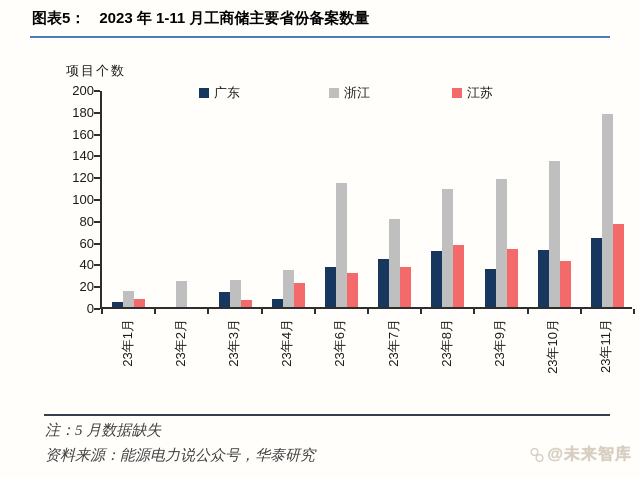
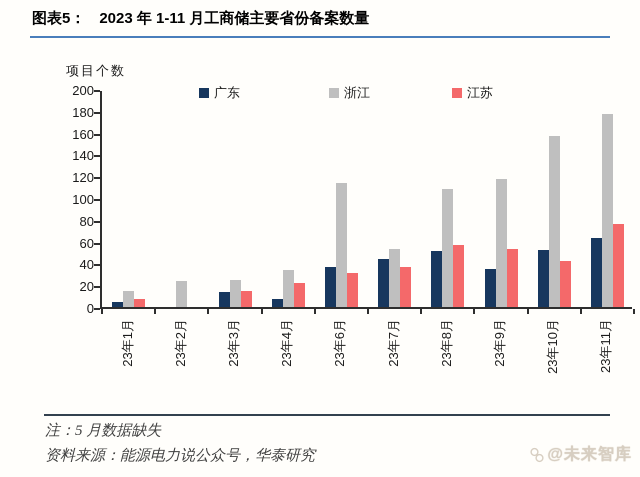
江苏/23年3月: 6 -> 15
浙江/23年7月: 81 -> 53
浙江/23年10月: 134 -> 157
